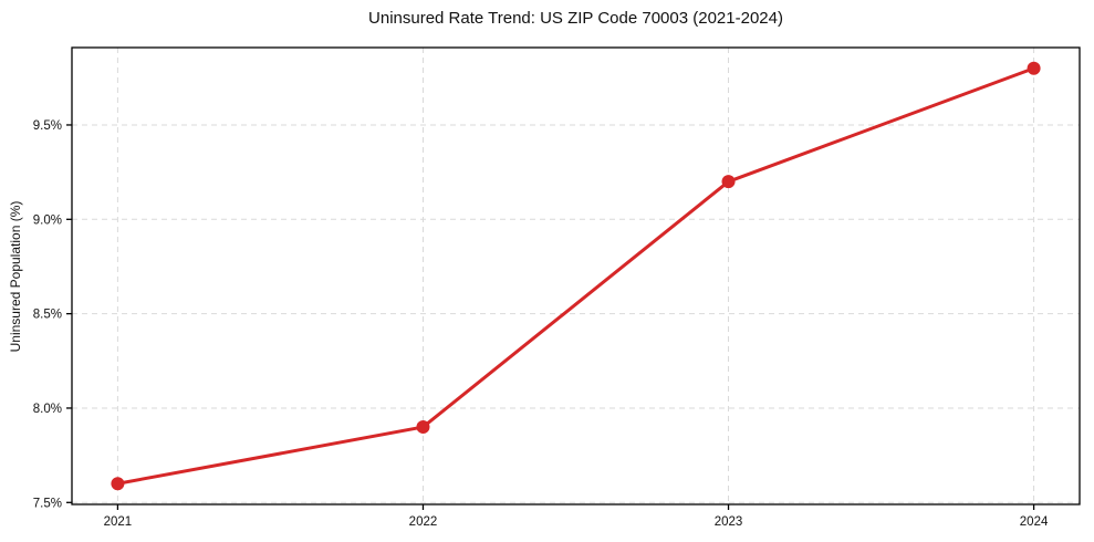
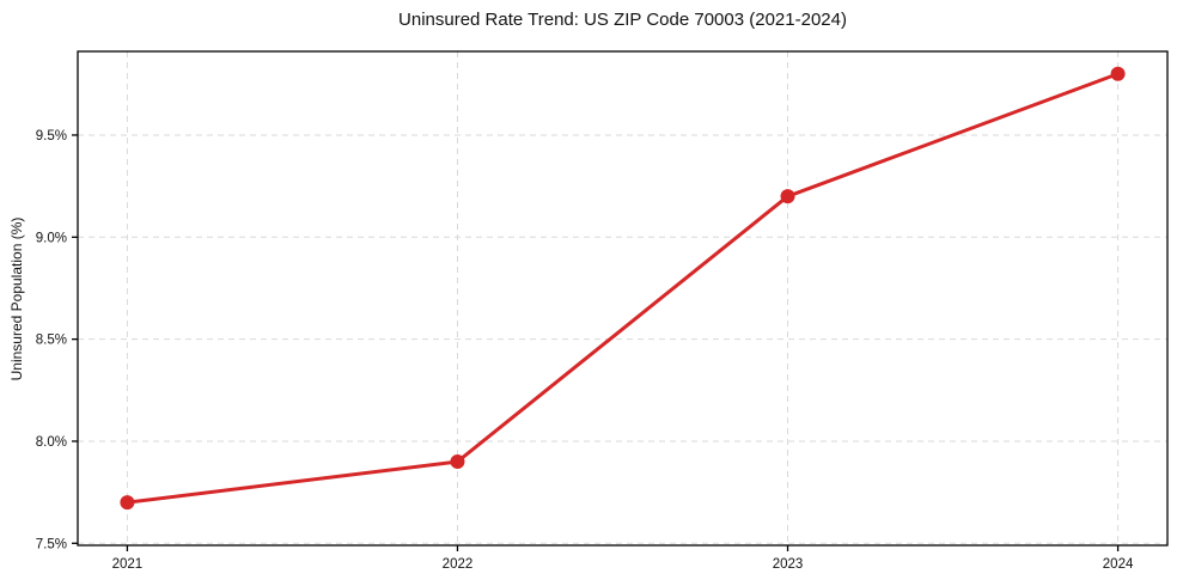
2021: 7.6% -> 7.7%
